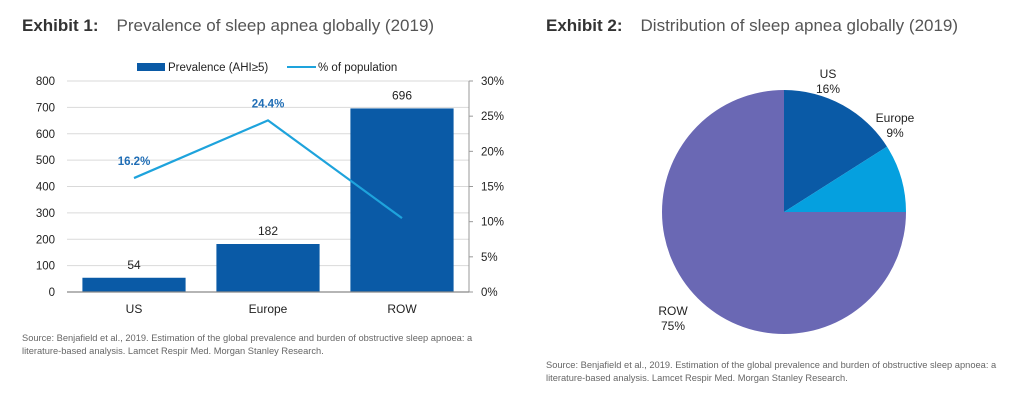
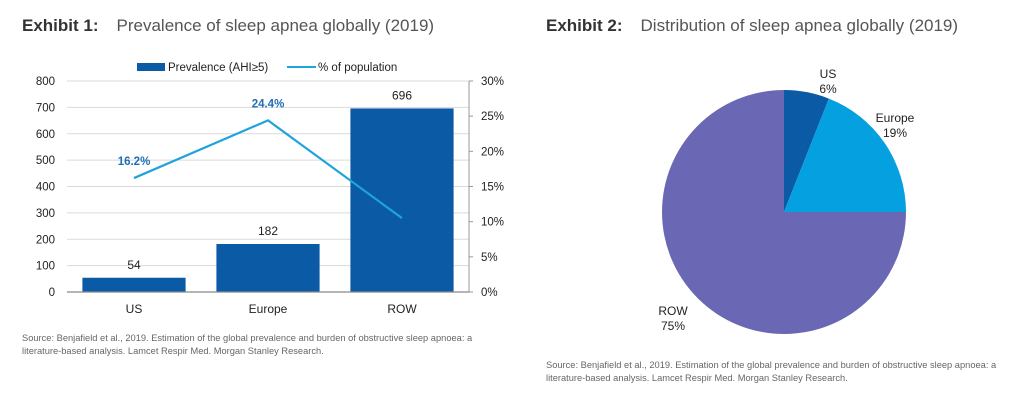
Distribution of sleep apnea globally (2019)/US: 16% -> 6%
Distribution of sleep apnea globally (2019)/Europe: 9% -> 19%
